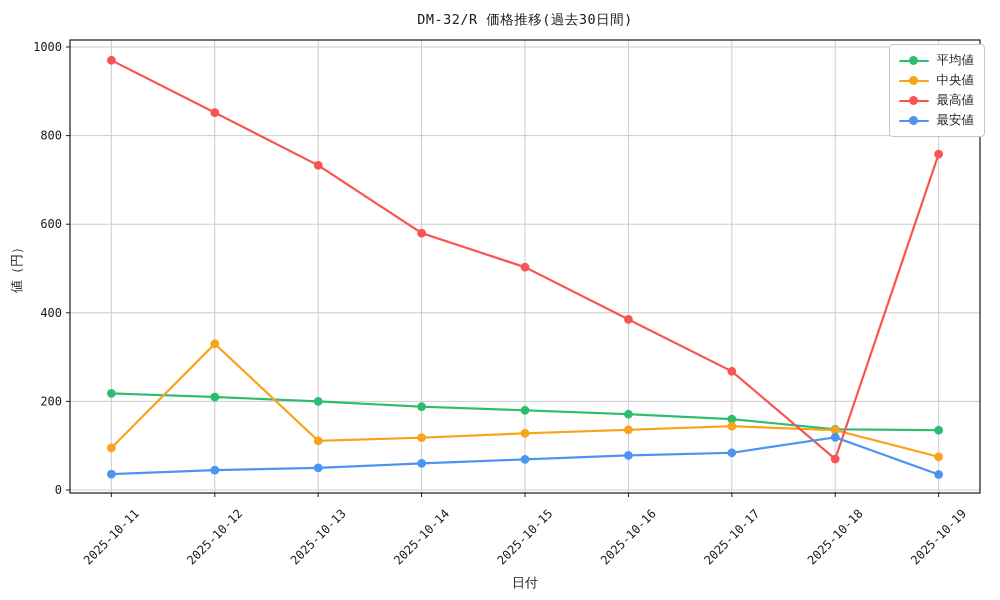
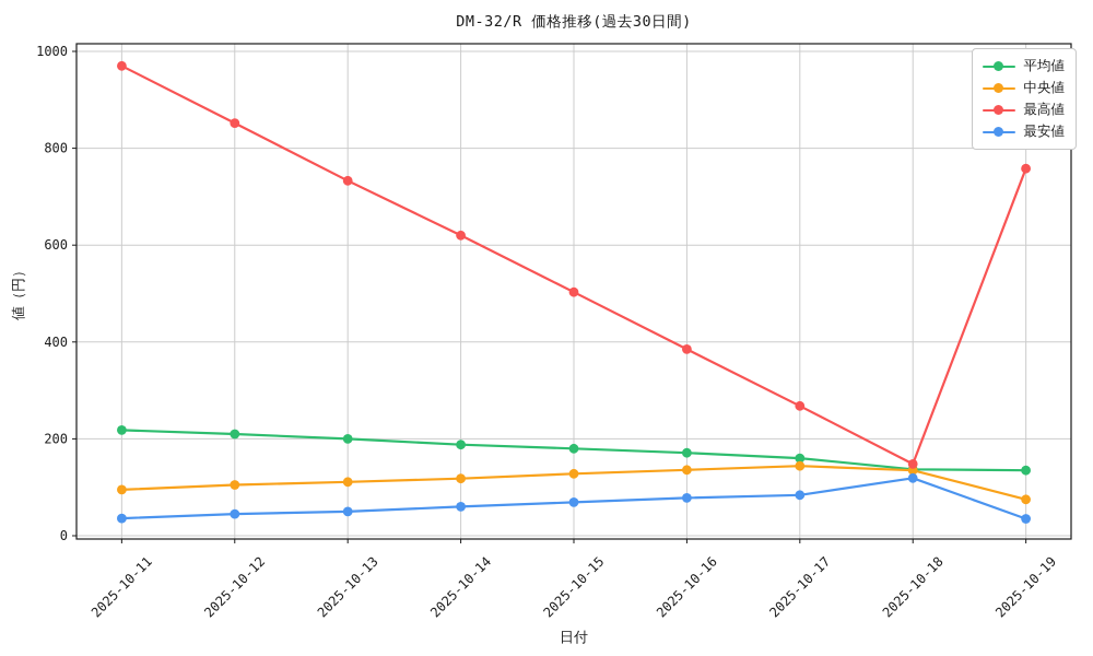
中央値/2025-10-12: 330 -> 100
最高値/2025-10-14: 580 -> 620
最高値/2025-10-18: 70 -> 150
